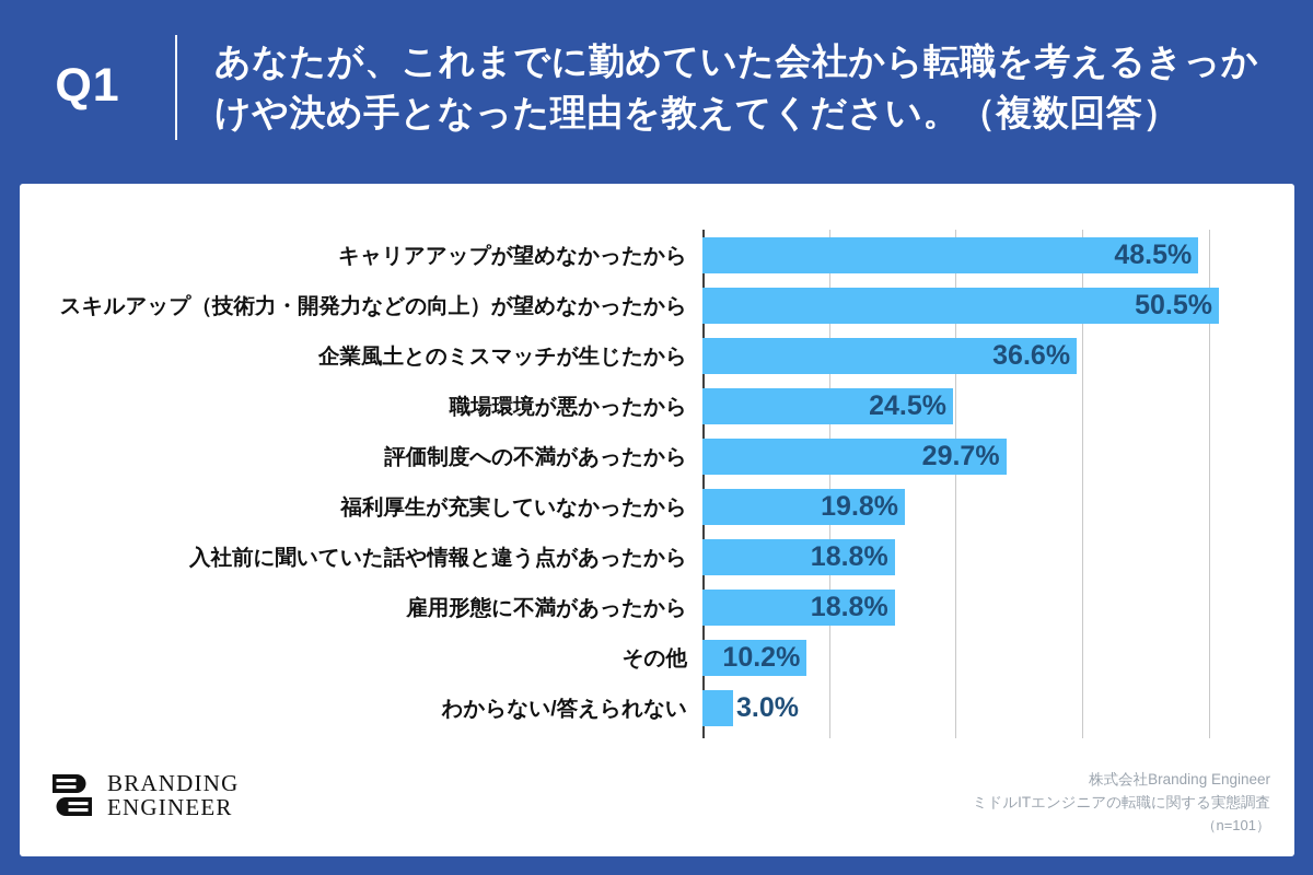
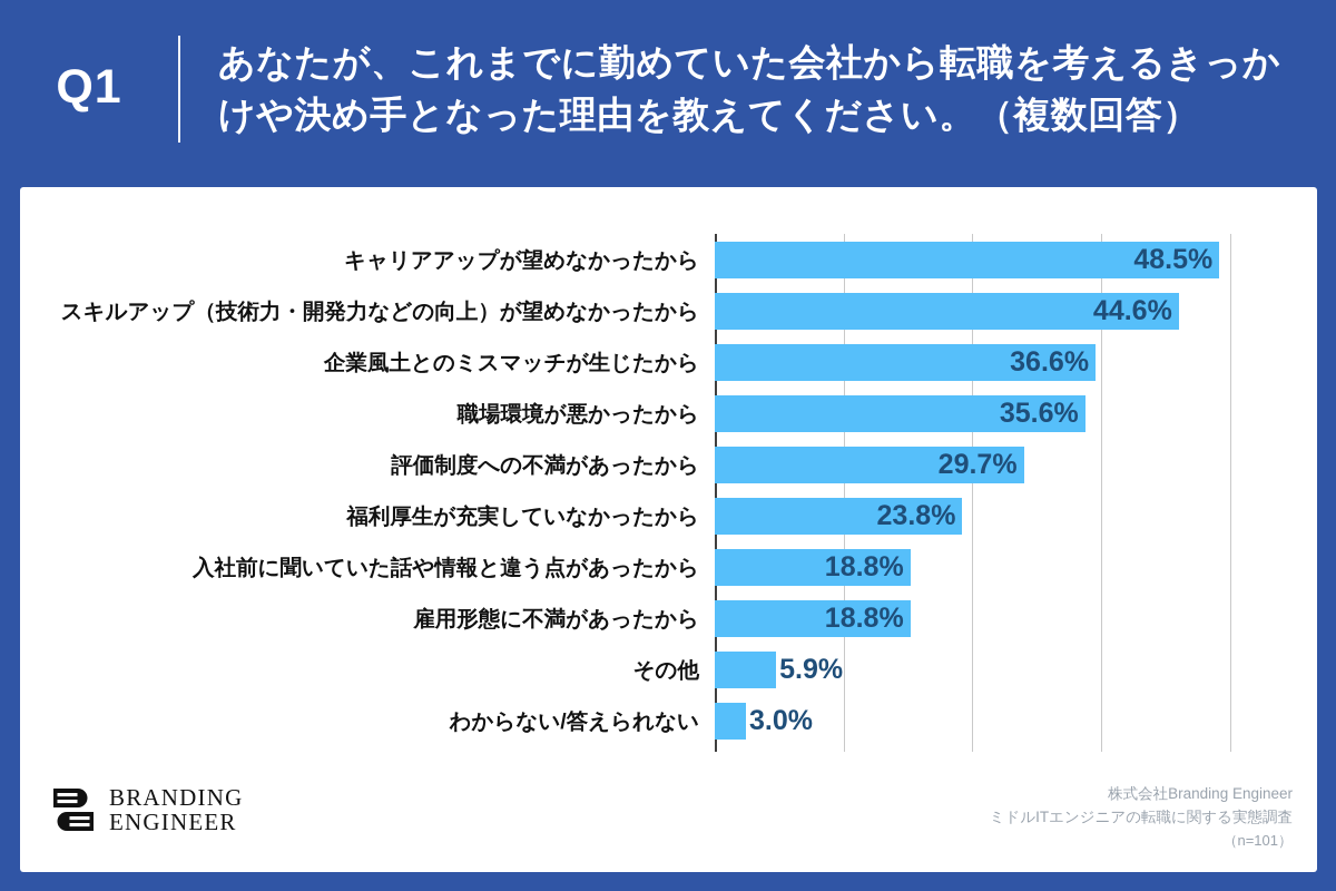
スキルアップ（技術力・開発力などの向上）が望めなかったから: 50.5% -> 44.6%
職場環境が悪かったから: 24.5% -> 35.6%
福利厚生が充実していなかったから: 19.8% -> 23.8%
その他: 10.2% -> 5.9%
